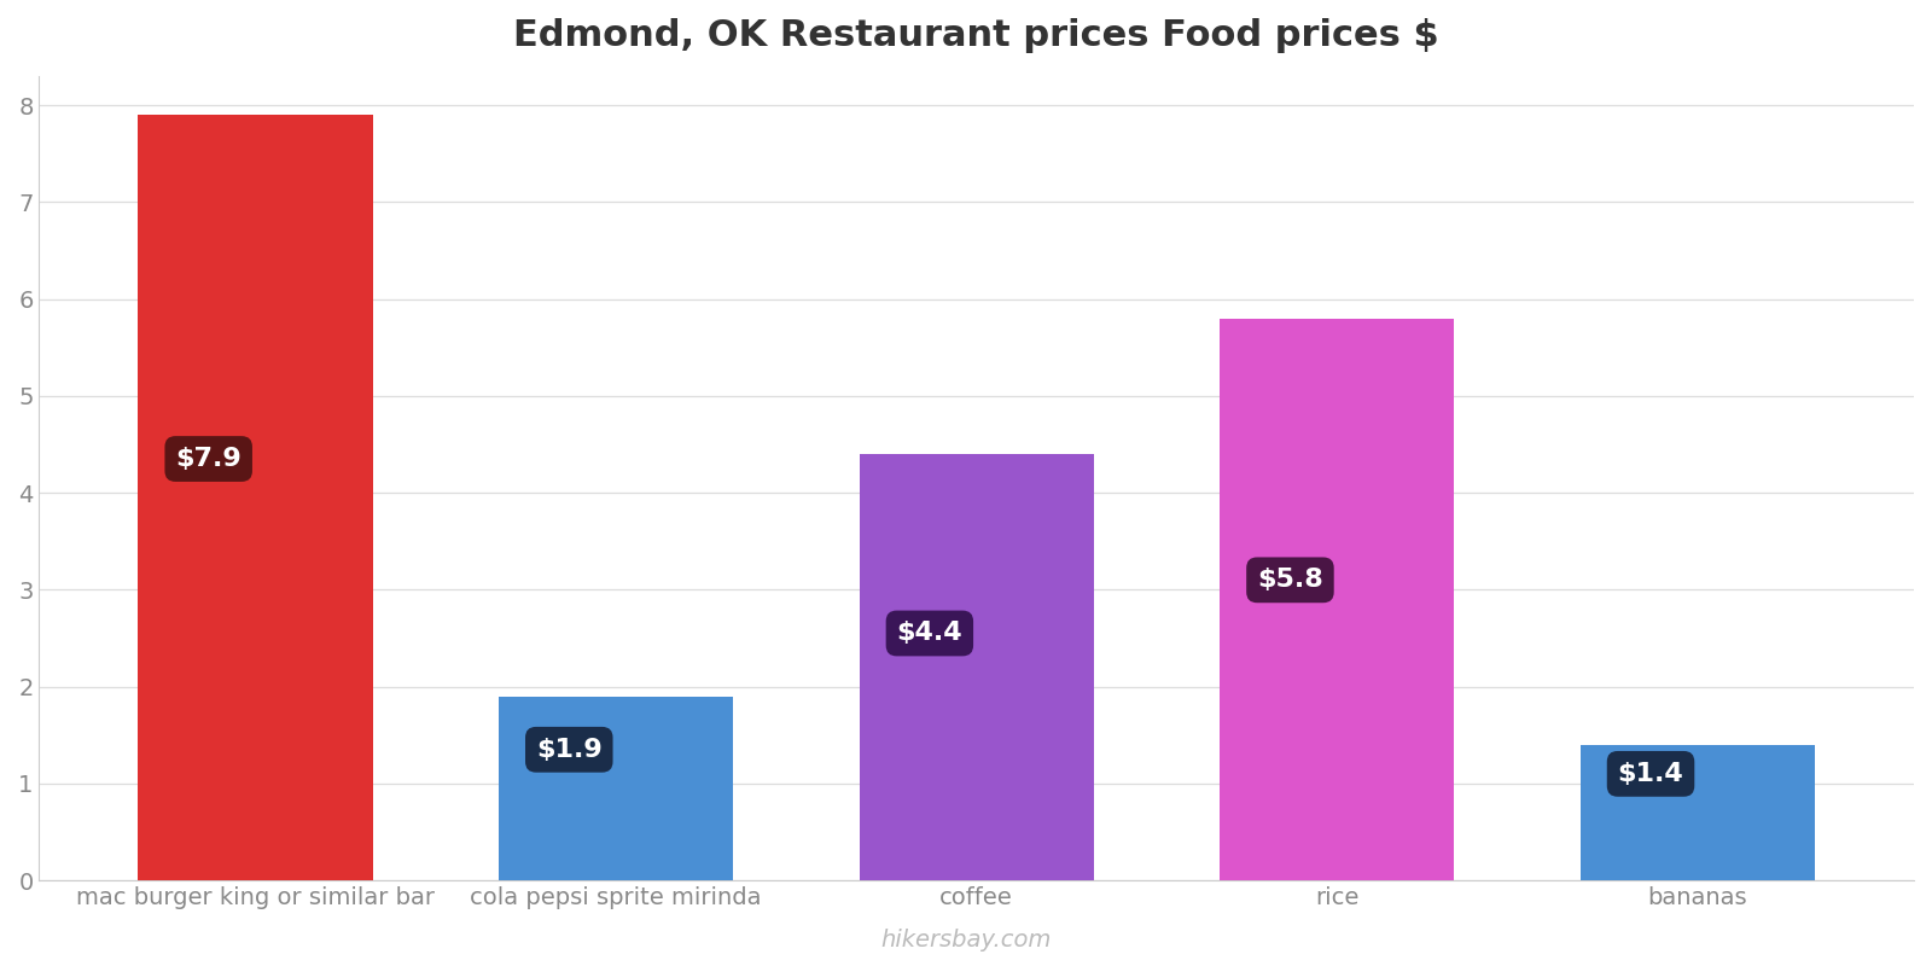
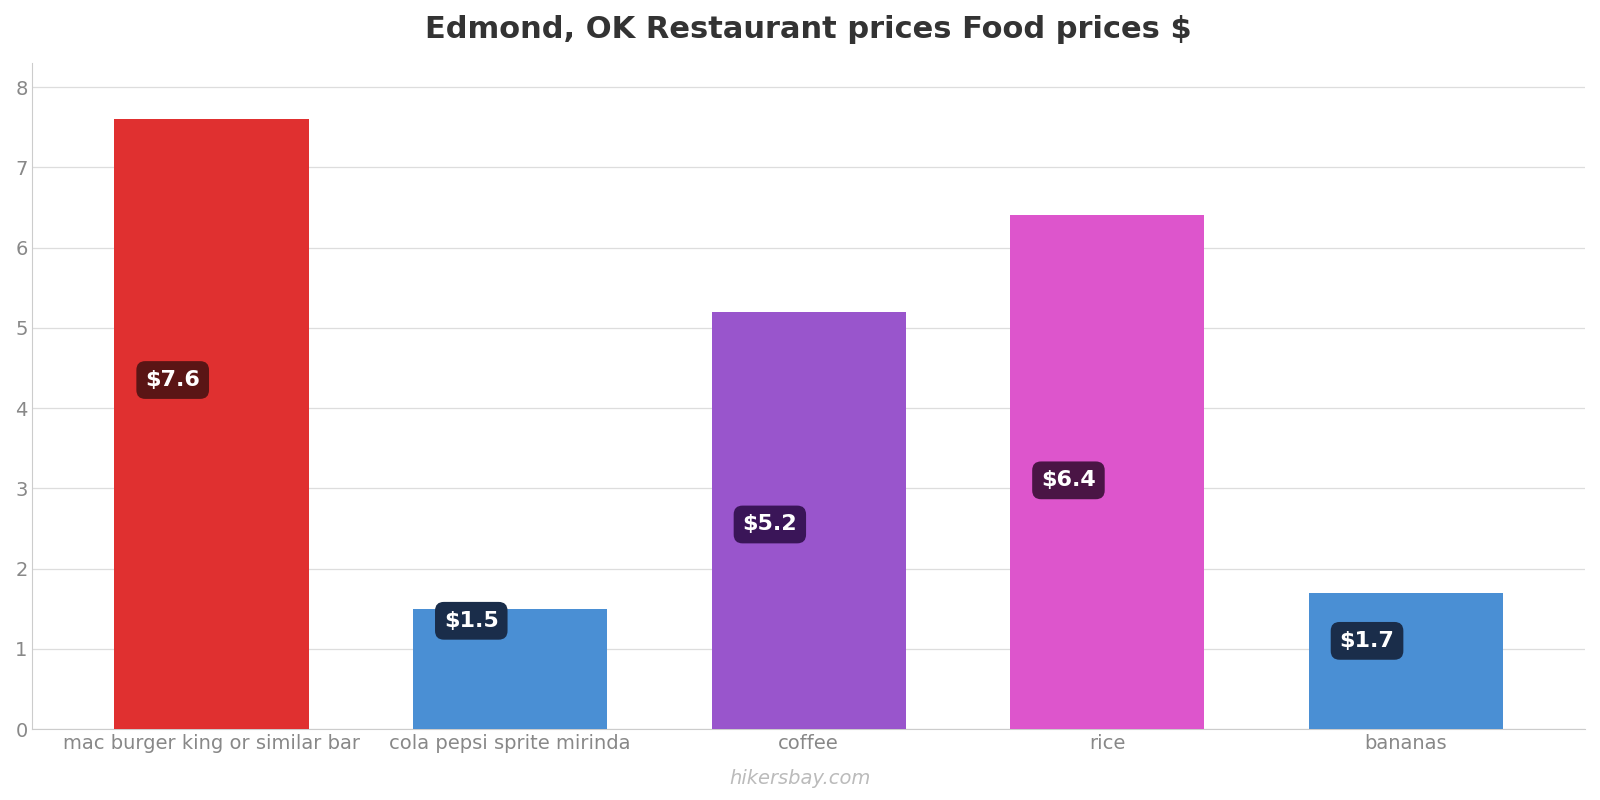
mac burger king or similar bar: $7.9 -> $7.6
cola pepsi sprite mirinda: $1.9 -> $1.5
coffee: $4.4 -> $5.2
rice: $5.8 -> $6.4
bananas: $1.4 -> $1.7
